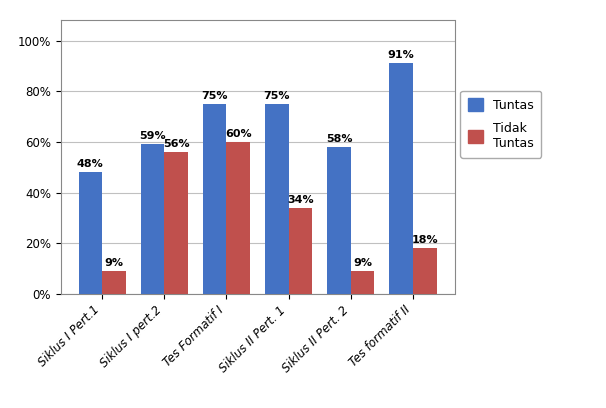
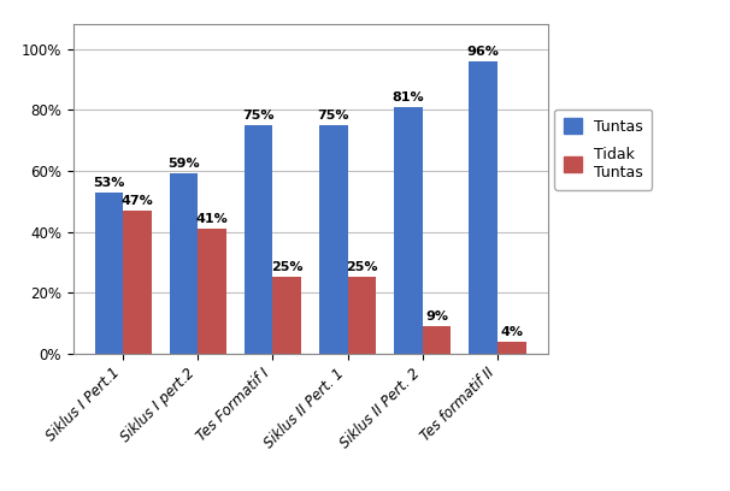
Tuntas/Siklus I Pert.1: 48% -> 53%
Tidak Tuntas/Siklus I Pert.1: 9% -> 47%
Tidak Tuntas/Siklus I pert.2: 56% -> 41%
Tidak Tuntas/Tes Formatif I: 60% -> 25%
Tidak Tuntas/Siklus II Pert. 1: 34% -> 25%
Tuntas/Siklus II Pert. 2: 58% -> 81%
Tuntas/Tes formatif II: 91% -> 96%
Tidak Tuntas/Tes formatif II: 18% -> 4%
